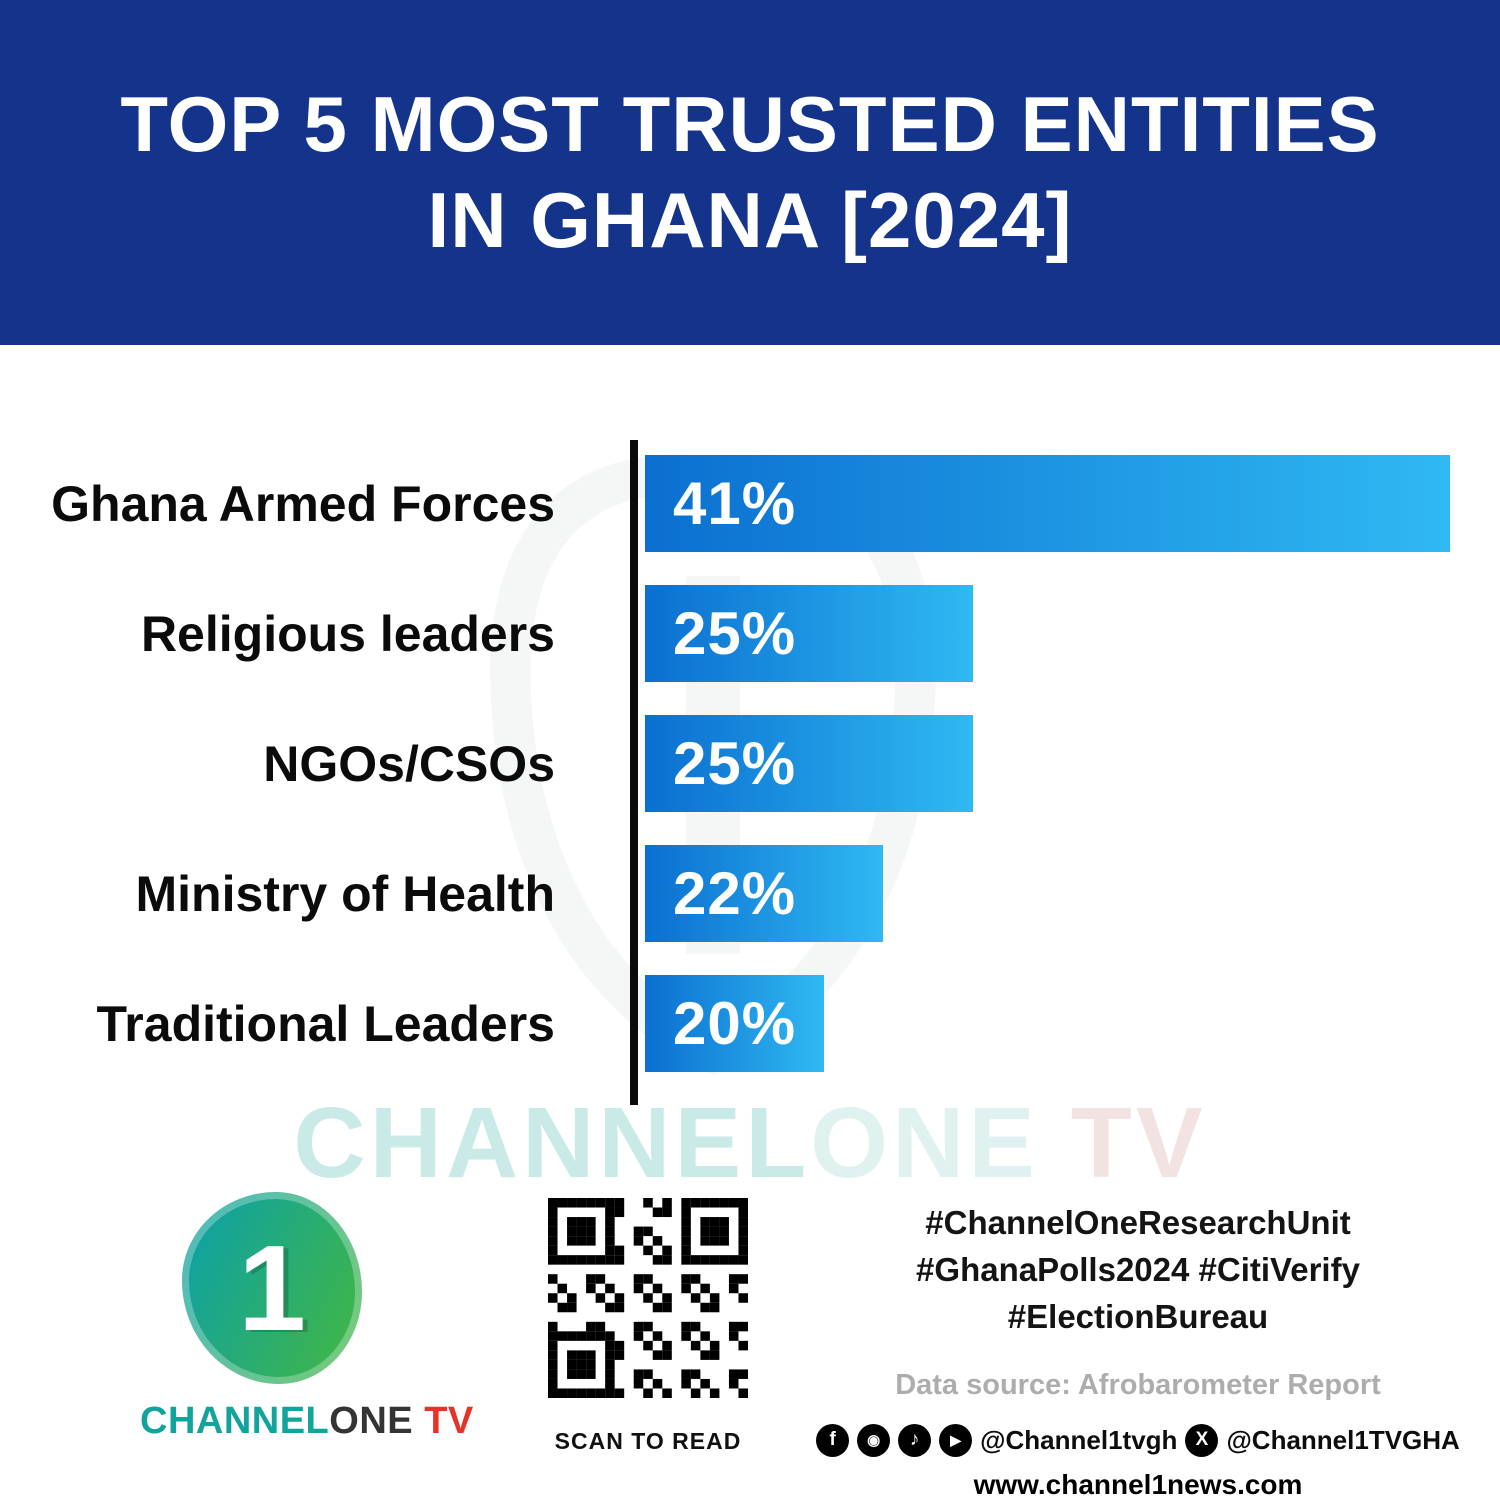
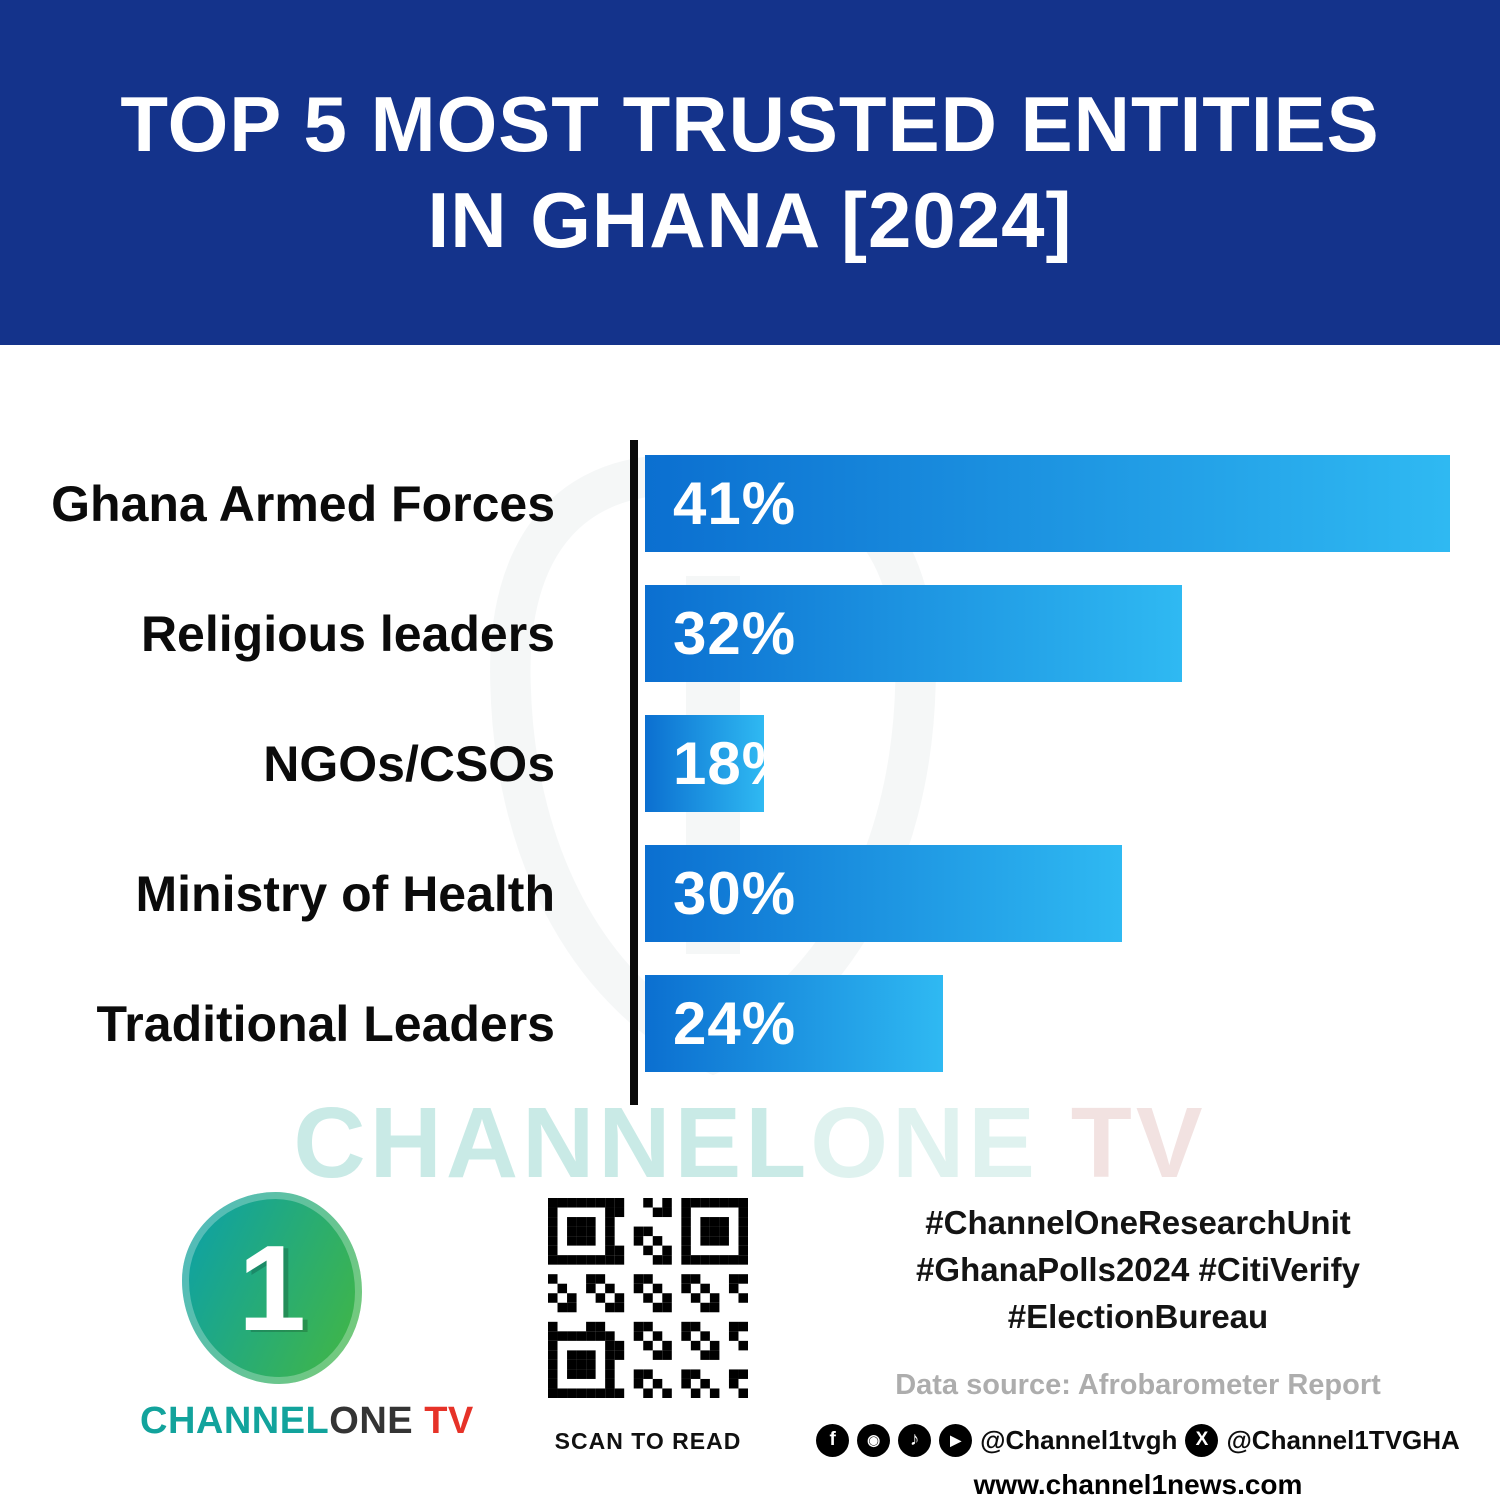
Religious leaders: 25% -> 32%
NGOs/CSOs: 25% -> 18%
Ministry of Health: 22% -> 30%
Traditional Leaders: 20% -> 24%
